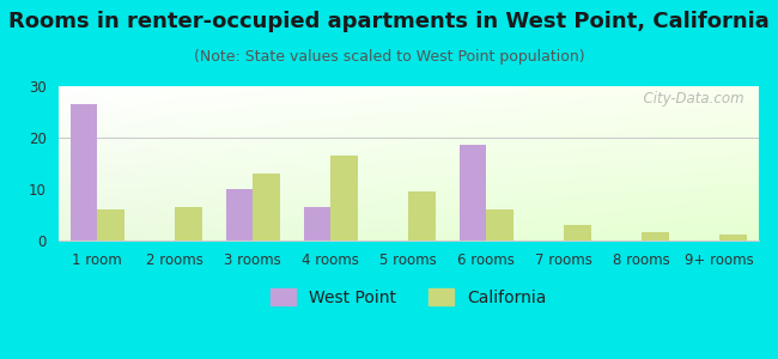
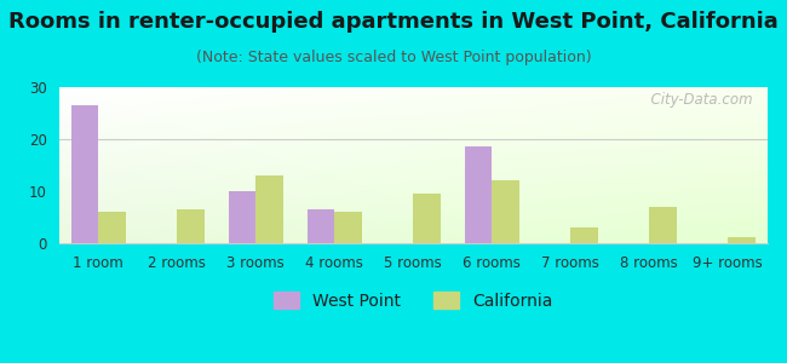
California/4 rooms: 16.5 -> 6.0
California/6 rooms: 6.0 -> 12.0
California/8 rooms: 1.7 -> 7.0
